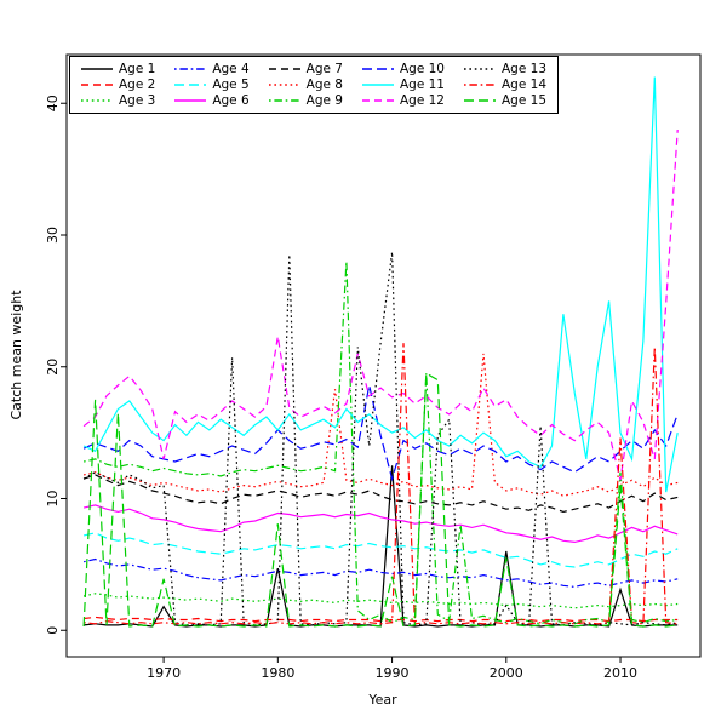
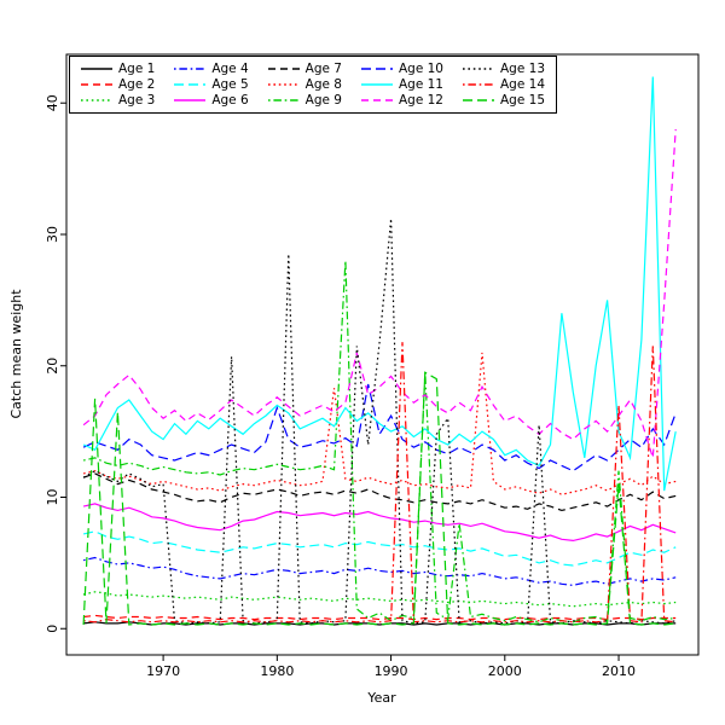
Age 1/1970: 1.8 -> 0.4
Age 12/1970: 13.0 -> 16.0
Age 15/1970: 3.9 -> 0.4
Age 1/1980: 4.7 -> 0.4
Age 10/1980: 15.2 -> 16.8
Age 11/1980: 15.2 -> 17.0
Age 12/1980: 22.3 -> 17.6
Age 15/1980: 8.1 -> 0.4
Age 1/1990: 12.5 -> 0.4
Age 10/1990: 11.5 -> 16.2
Age 12/1990: 17.7 -> 19.2
Age 13/1990: 28.7 -> 31.2
Age 15/1990: 4.1 -> 0.4
Age 1/2000: 6.0 -> 0.3
Age 12/2000: 17.5 -> 15.8
Age 13/2000: 1.9 -> 0.4
Age 15/2000: 5.5 -> 0.3
Age 1/2010: 3.1 -> 0.4
Age 12/2010: 11.4 -> 16.2
Age 14/2010: 14.6 -> 17.0
